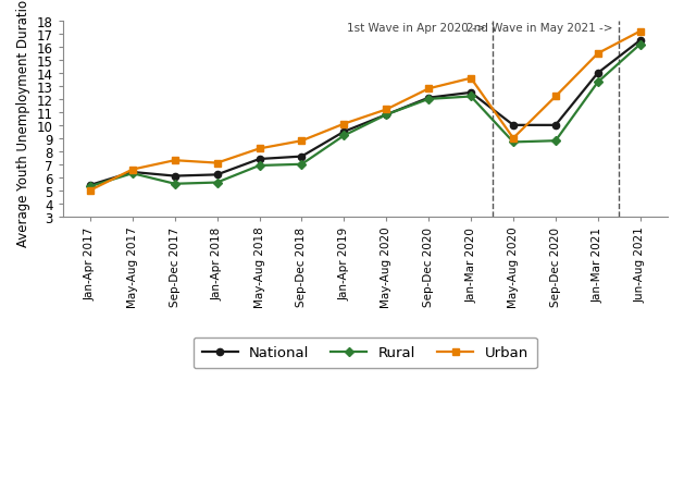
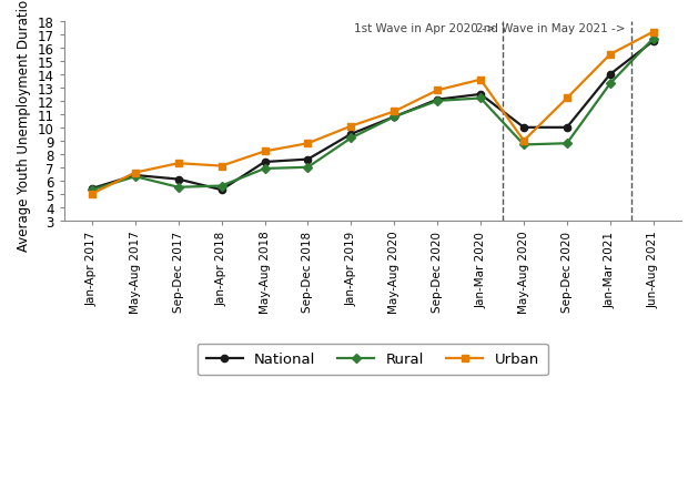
National/Jan-Apr 2018: 6.2 -> 5.3
Rural/Jun-Aug 2021: 16.2 -> 16.7
